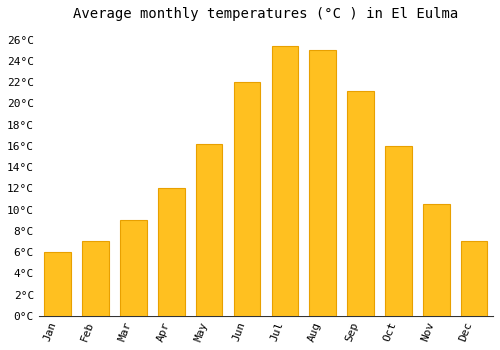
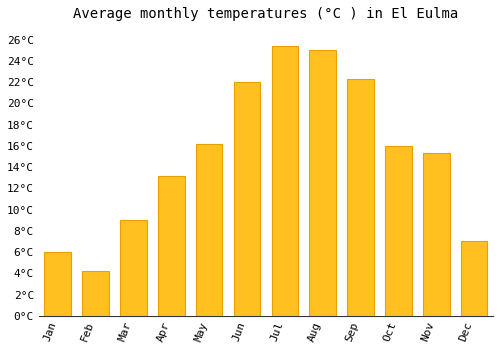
Feb: 7.0°C -> 4.2°C
Apr: 12.0°C -> 13.2°C
Sep: 21.2°C -> 22.3°C
Nov: 10.5°C -> 15.3°C
